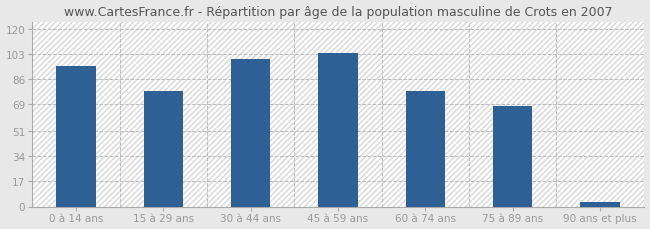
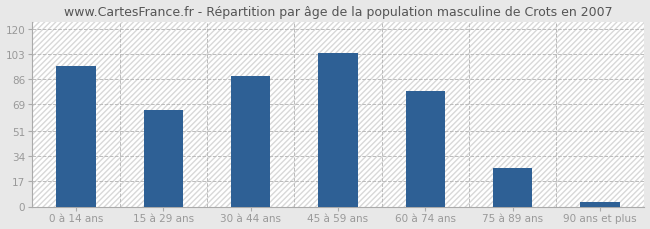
15 à 29 ans: 78 -> 65
30 à 44 ans: 100 -> 88
75 à 89 ans: 68 -> 26
